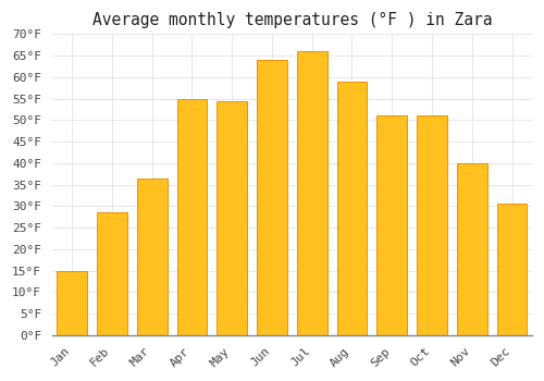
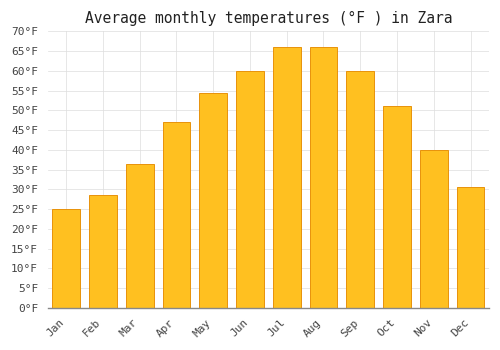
Jan: 15.0°F -> 25.0°F
Apr: 55.0°F -> 47.0°F
Jun: 64.0°F -> 60.0°F
Aug: 59.0°F -> 66.0°F
Sep: 51.0°F -> 60.0°F
